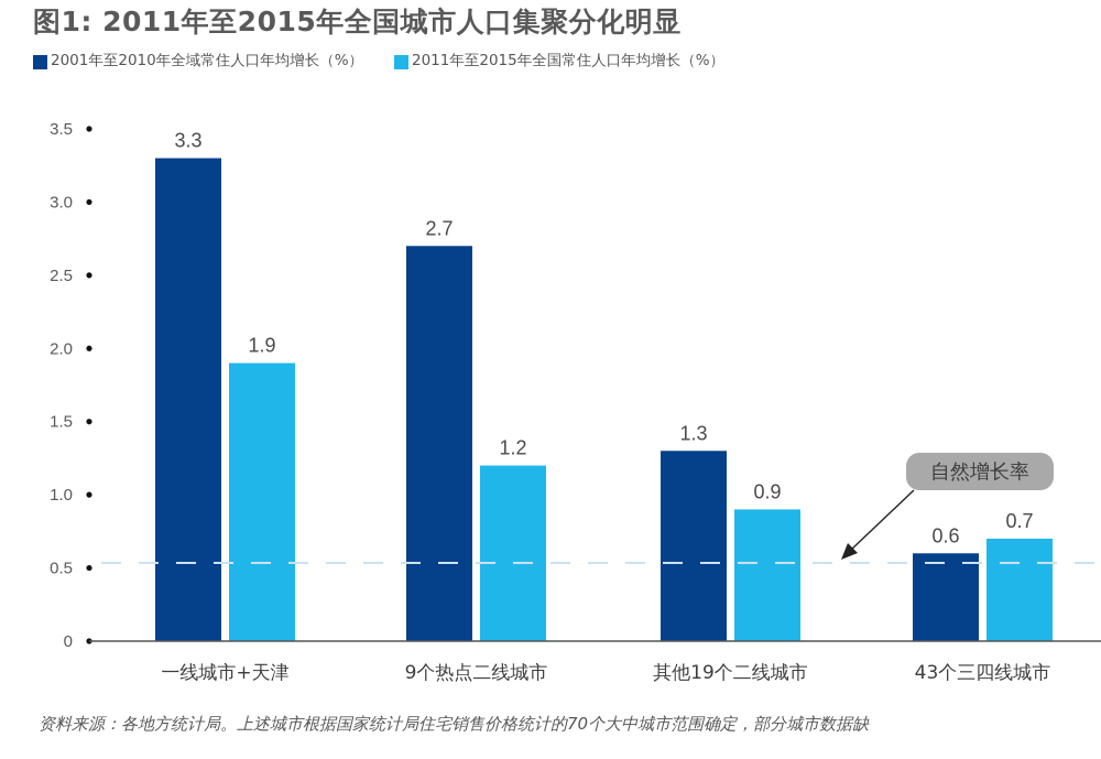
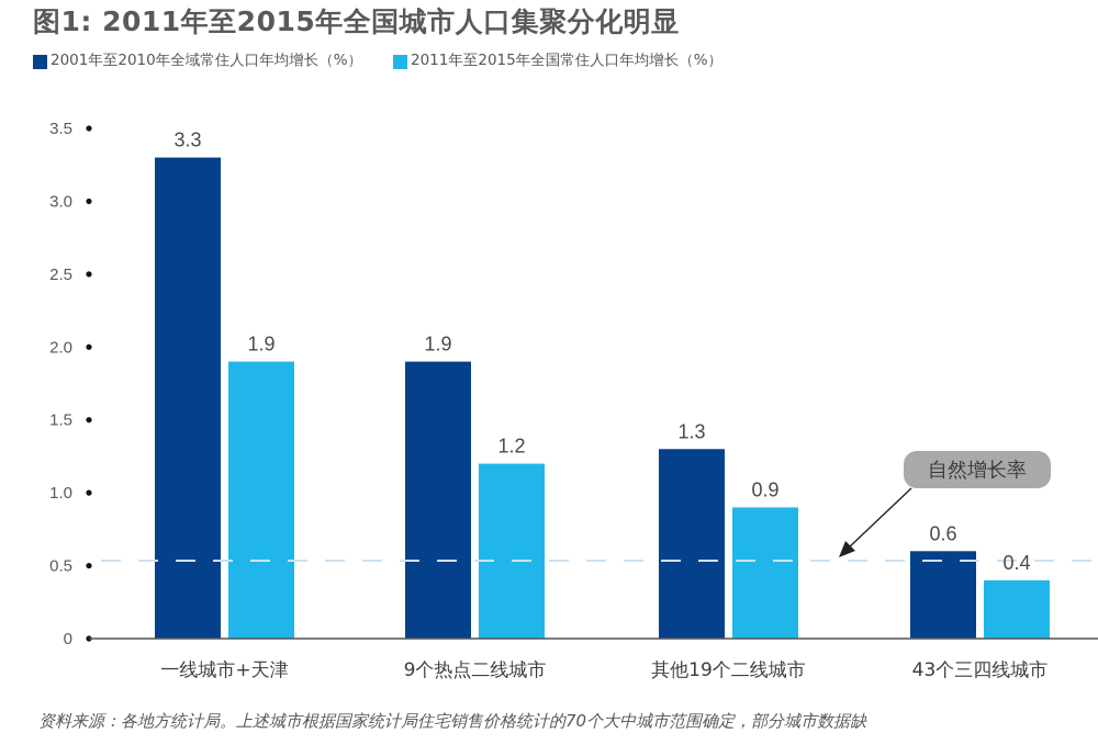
2001年至2010年全域常住人口年均增长（%）/9个热点二线城市: 2.7 -> 1.9
2011年至2015年全国常住人口年均增长（%）/43个三四线城市: 0.7 -> 0.4
